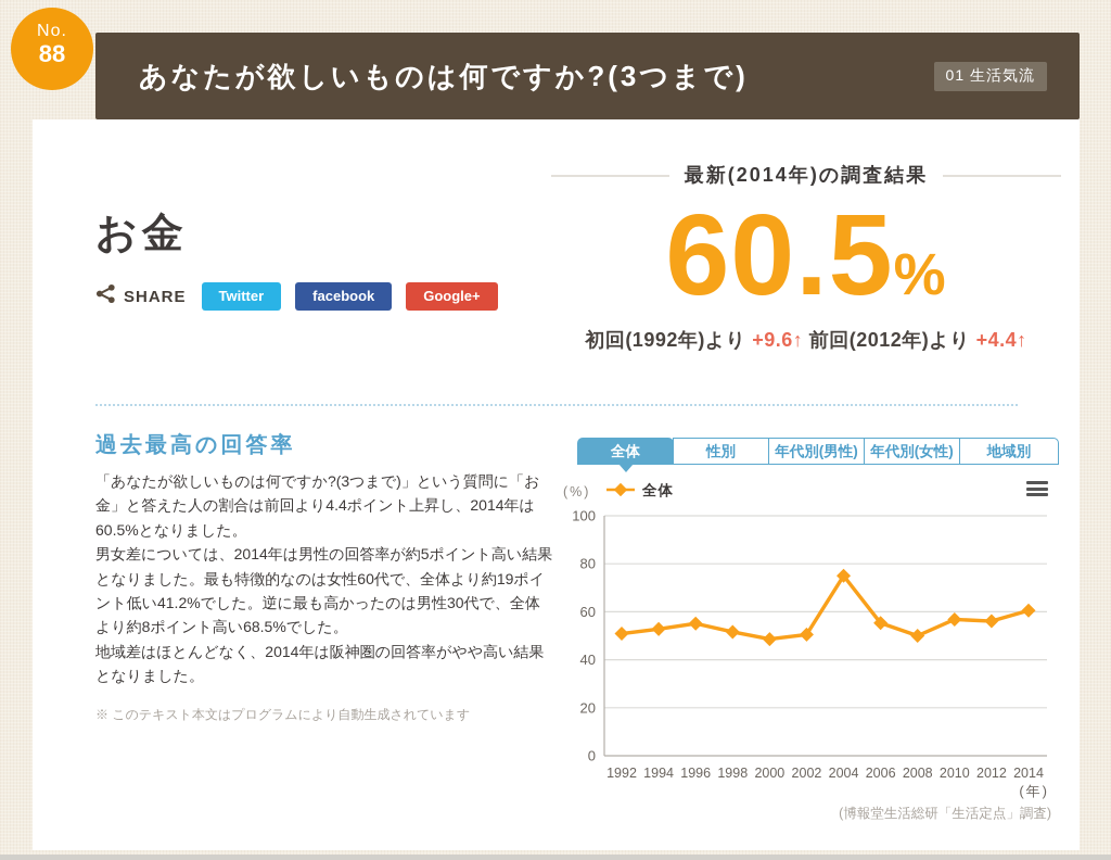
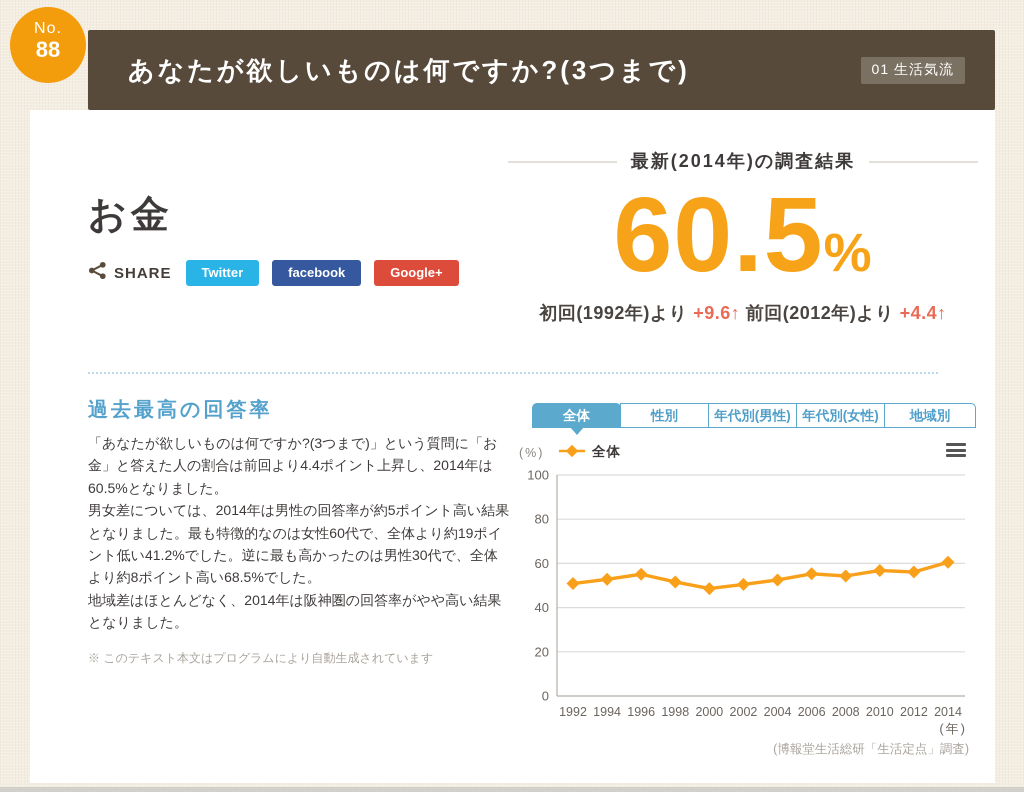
2004: 75 -> 52
2008: 50 -> 54
